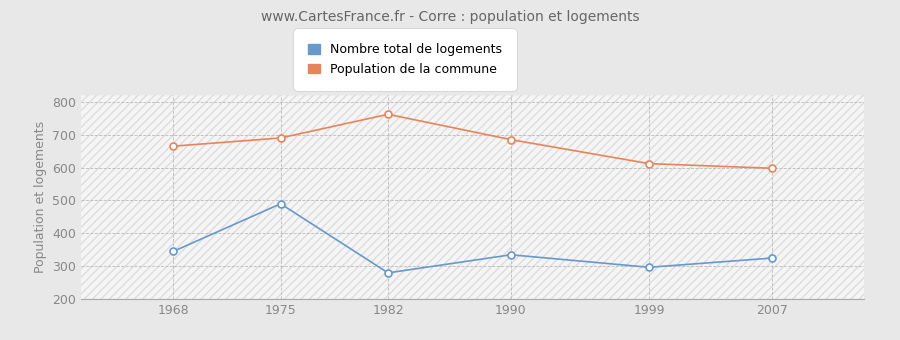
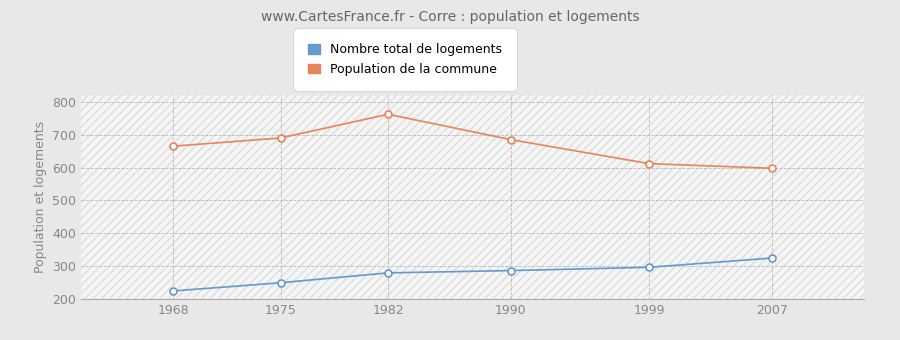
Nombre total de logements/1968: 345 -> 225
Nombre total de logements/1975: 490 -> 250
Nombre total de logements/1990: 335 -> 287
